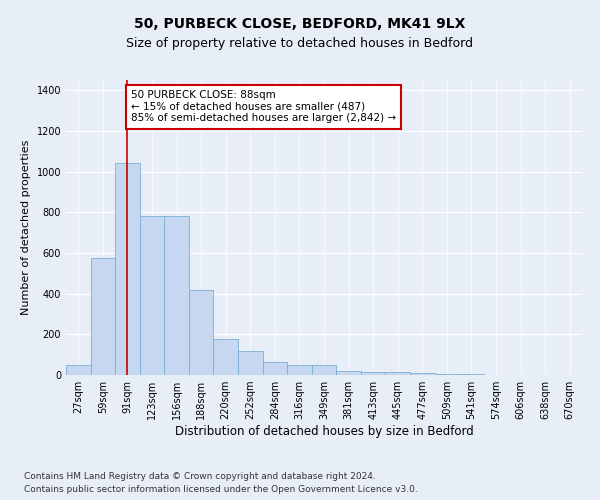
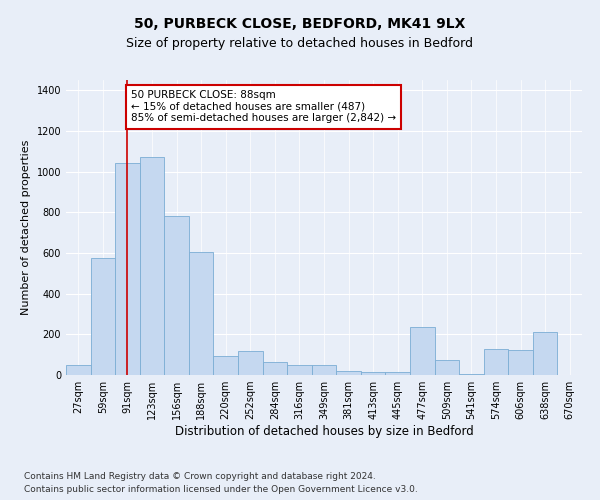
123sqm: 780 -> 1070
188sqm: 420 -> 605
220sqm: 175 -> 95
477sqm: 8 -> 235
509sqm: 5 -> 75
574sqm: 2 -> 130
606sqm: 1 -> 125
638sqm: 1 -> 210
